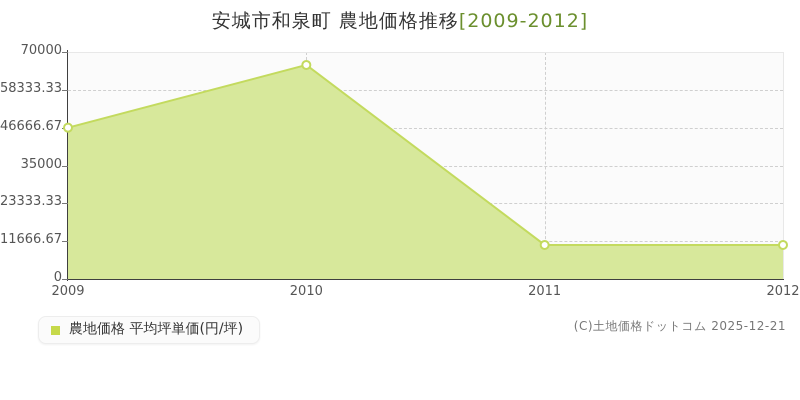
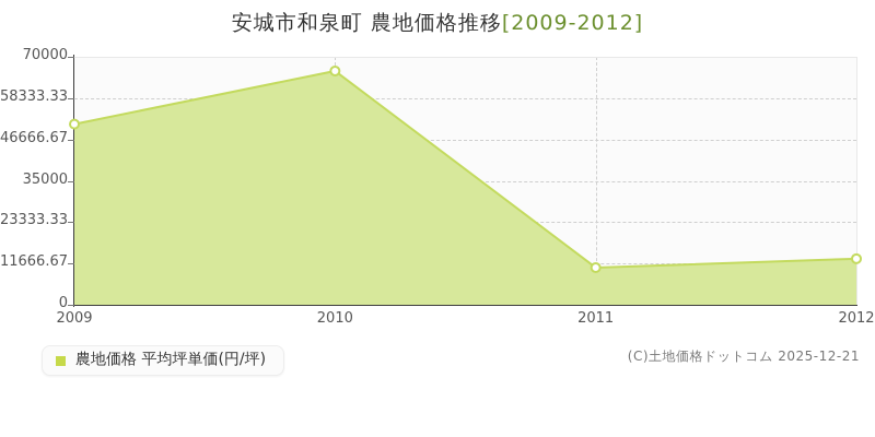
2009: 47000 -> 51000
2012: 10000 -> 13000
